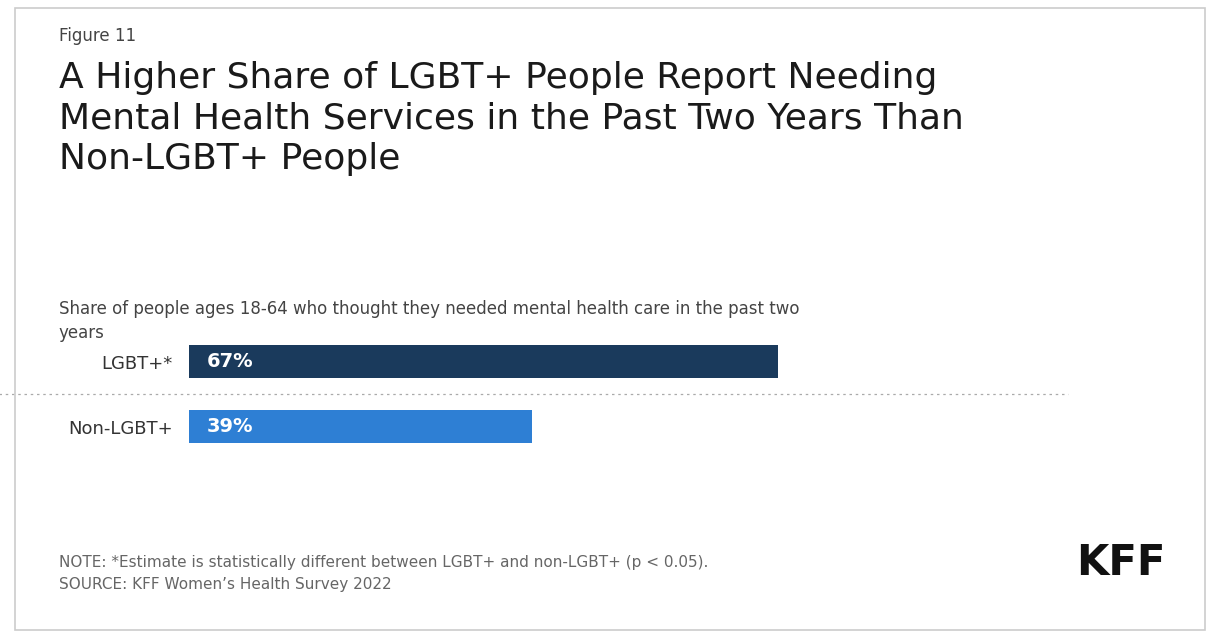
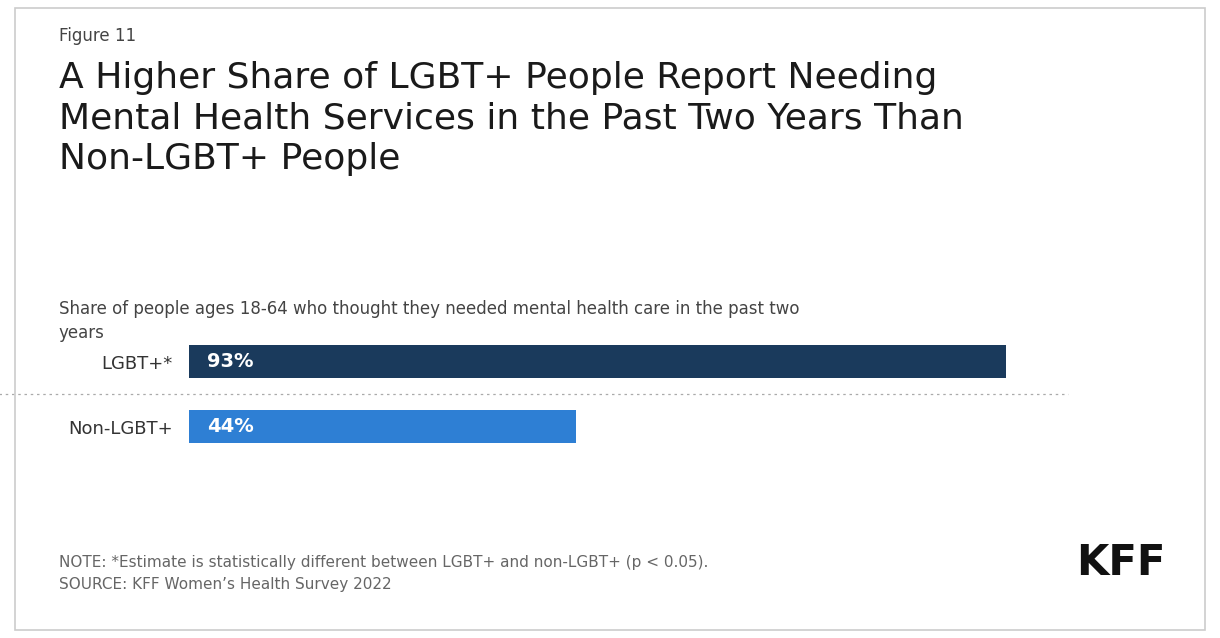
LGBT+*: 67% -> 93%
Non-LGBT+: 39% -> 44%
